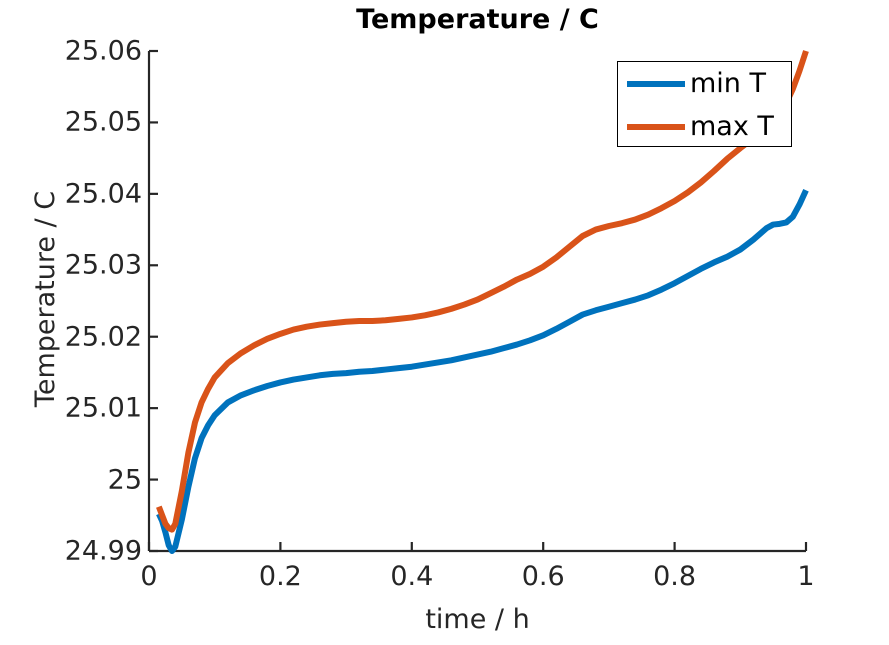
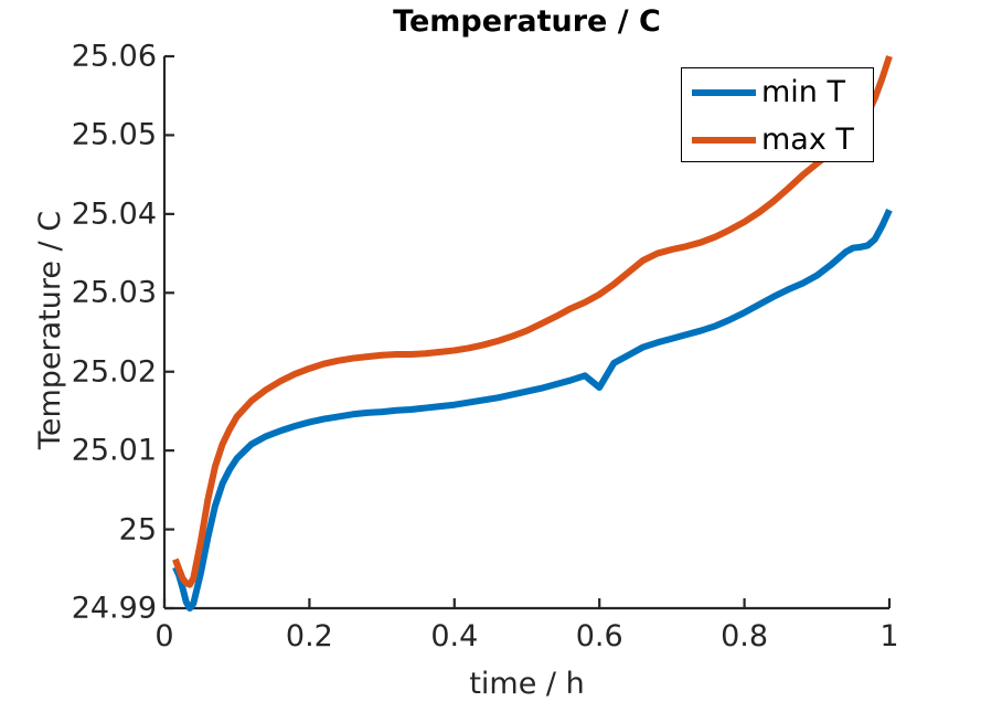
min T/0.6: 25.020 -> 25.018
